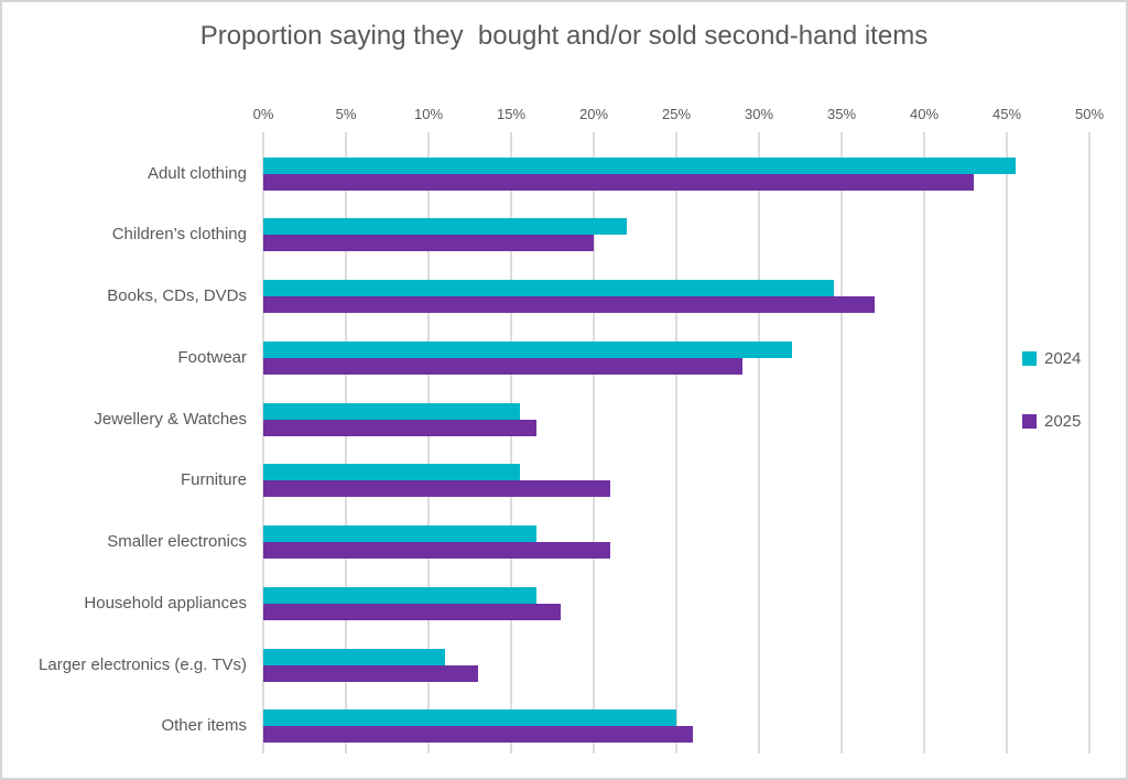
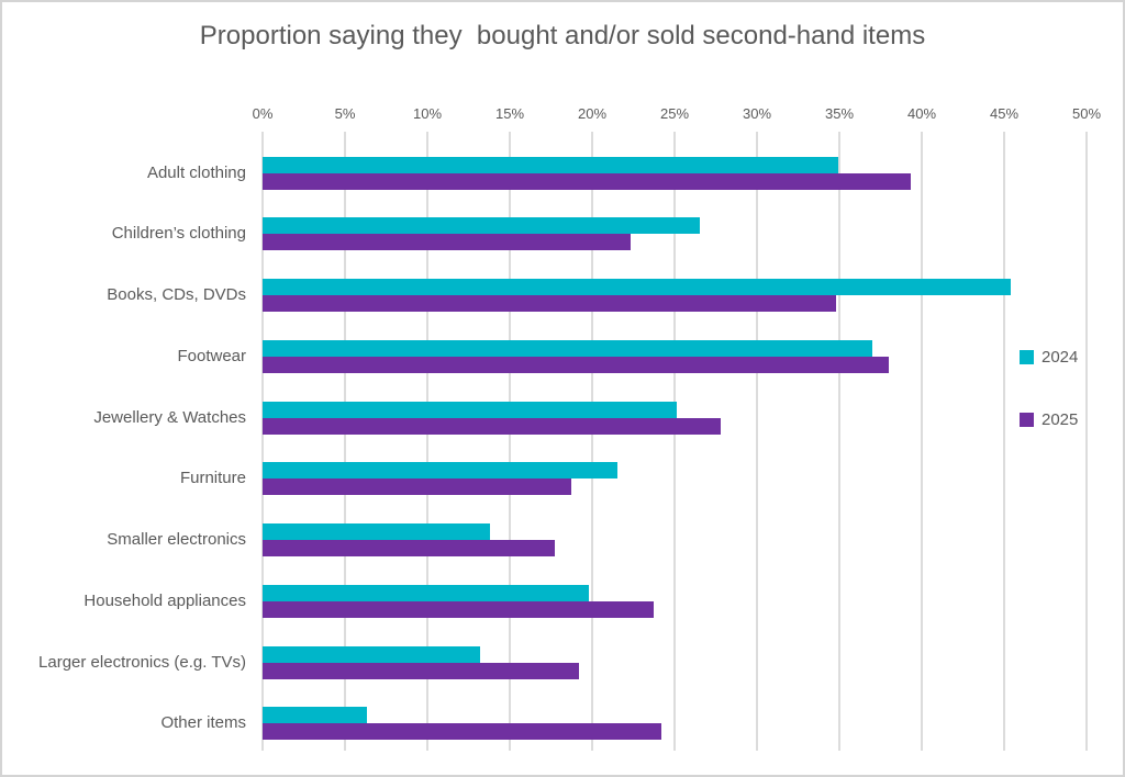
2024/Adult clothing: 45.5% -> 34.9%
2025/Adult clothing: 43.0% -> 39.3%
2024/Children’s clothing: 22.0% -> 26.5%
2025/Children’s clothing: 20.0% -> 22.3%
2024/Books, CDs, DVDs: 34.5% -> 45.4%
2025/Books, CDs, DVDs: 37.0% -> 34.8%
2024/Footwear: 32.0% -> 37.0%
2025/Footwear: 29.0% -> 38.0%
2024/Jewellery & Watches: 15.5% -> 25.1%
2025/Jewellery & Watches: 16.5% -> 27.8%
2024/Furniture: 15.5% -> 21.5%
2025/Furniture: 21.0% -> 18.7%
2024/Smaller electronics: 16.5% -> 13.8%
2025/Smaller electronics: 21.0% -> 17.7%
2024/Household appliances: 16.5% -> 19.8%
2025/Household appliances: 18.0% -> 23.7%
2024/Larger electronics (e.g. TVs): 11.0% -> 13.2%
2025/Larger electronics (e.g. TVs): 13.0% -> 19.2%
2024/Other items: 25.0% -> 6.3%
2025/Other items: 26.0% -> 24.2%
